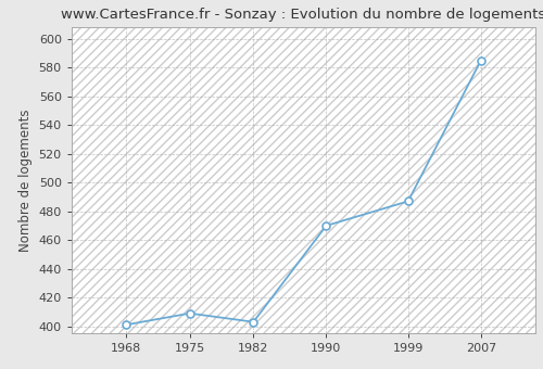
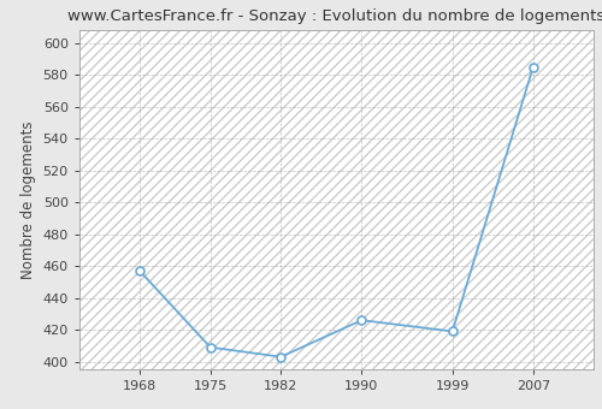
1968: 401 -> 457
1990: 470 -> 426
1999: 487 -> 419
